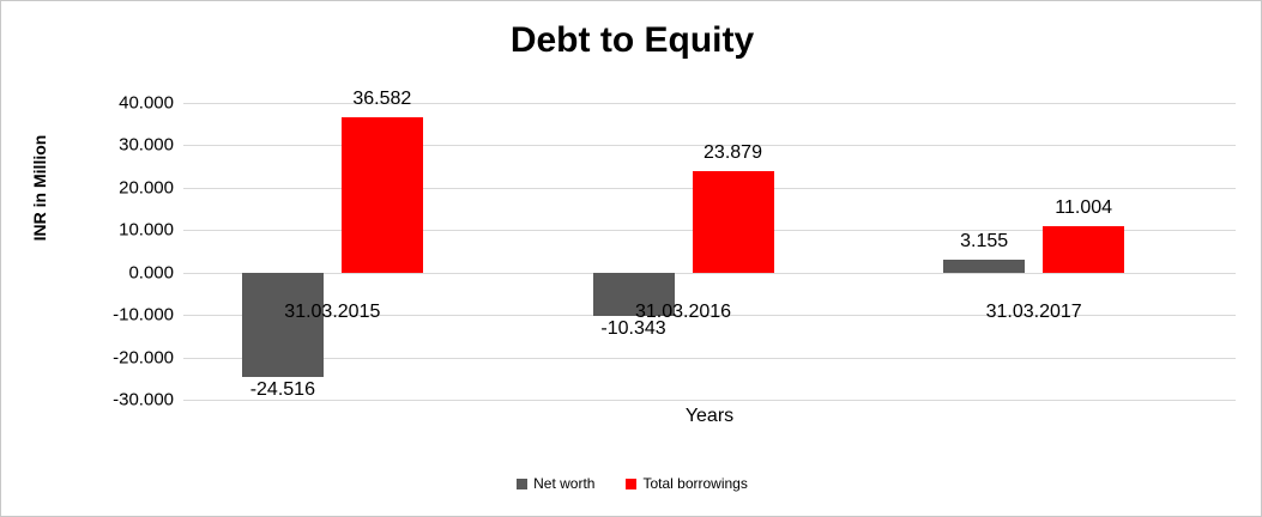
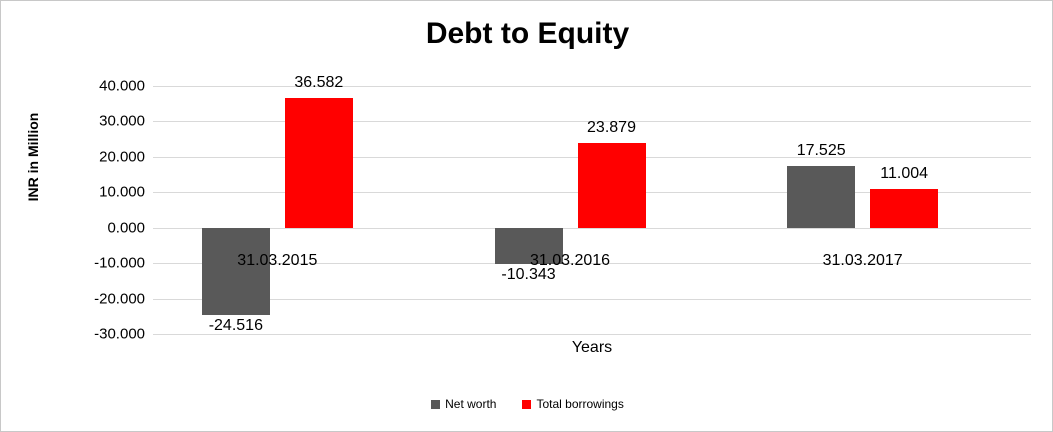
Net worth/31.03.2017: 3.155 -> 17.525
